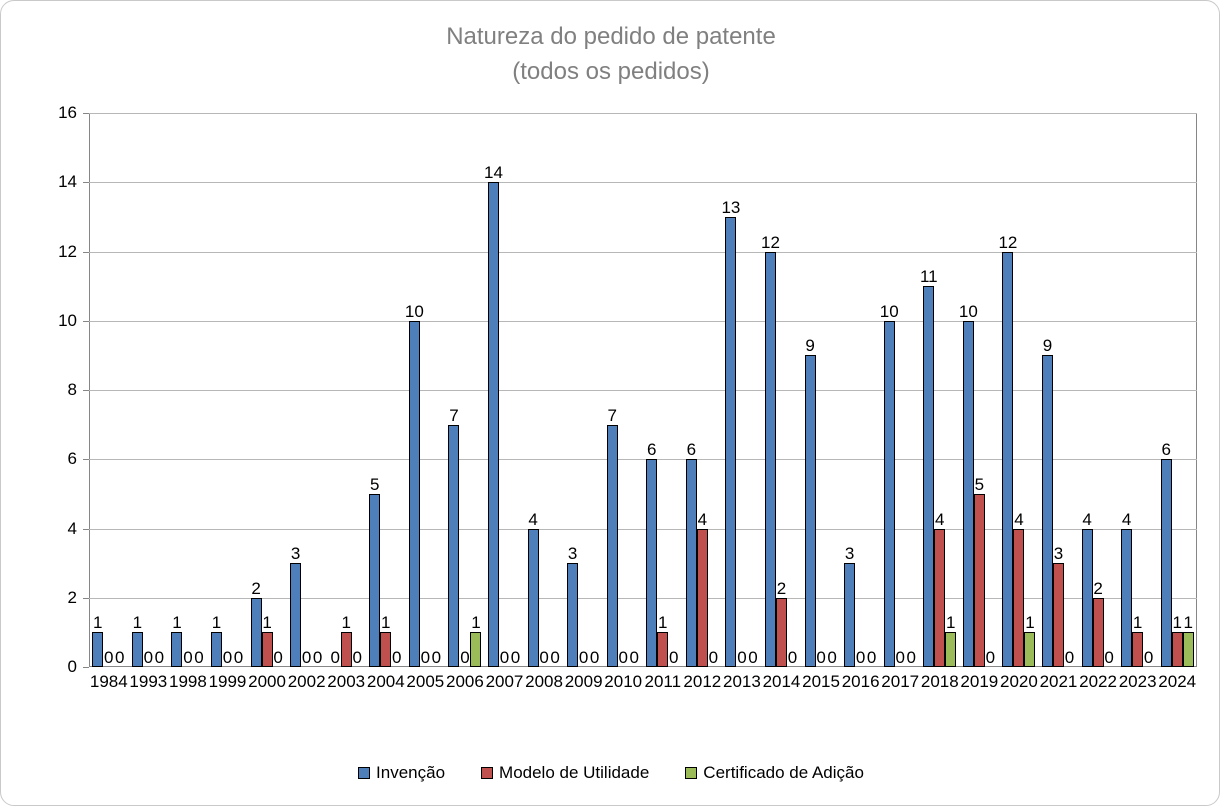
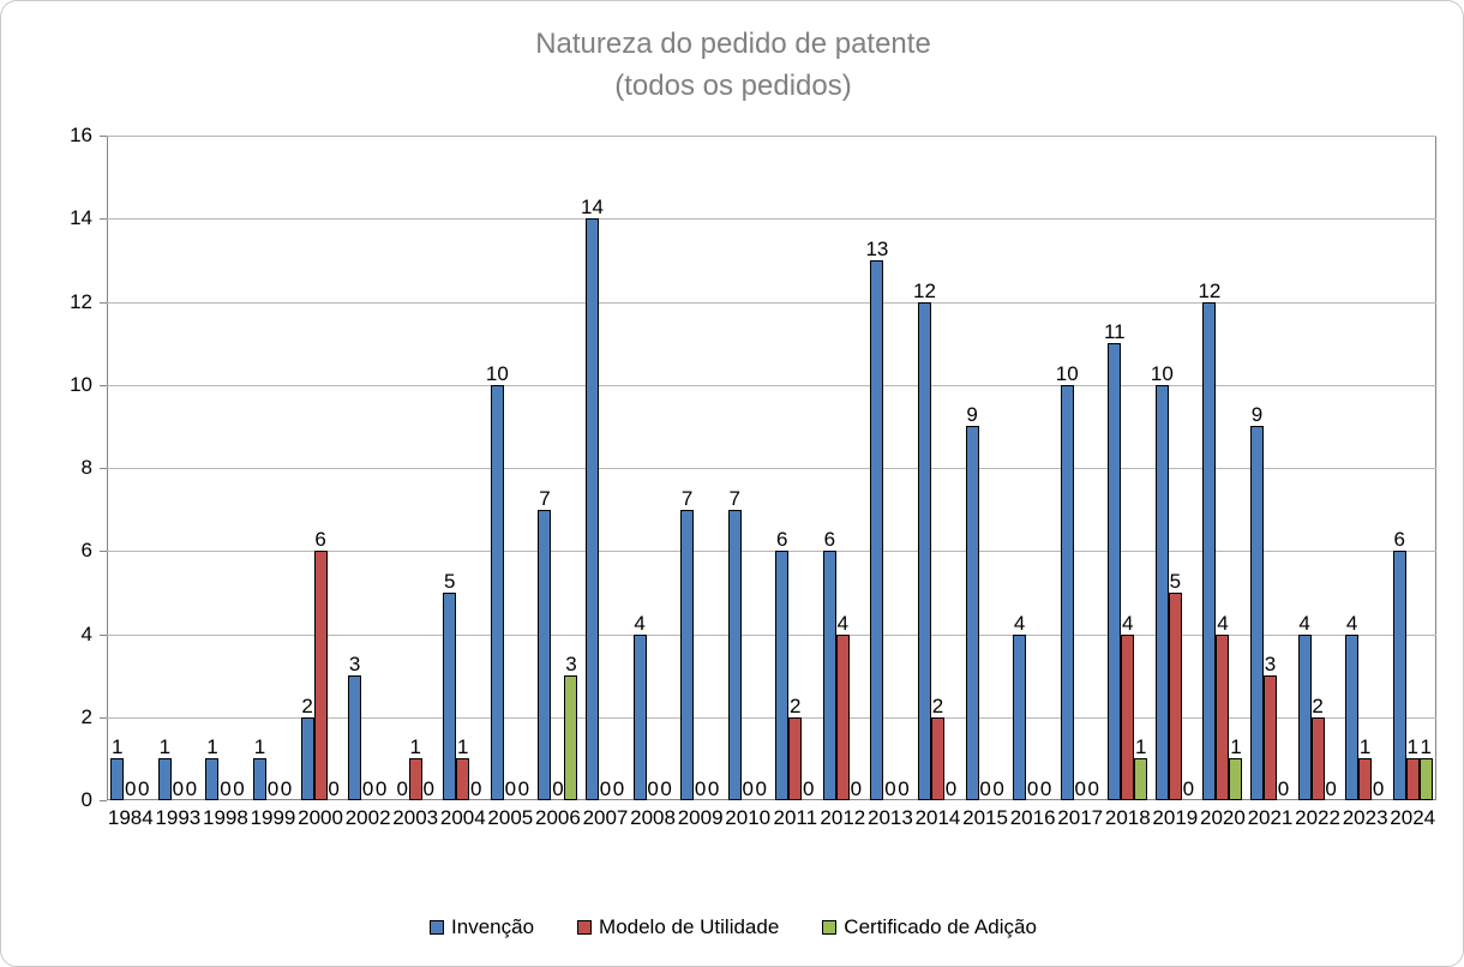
Modelo de Utilidade/2000: 1 -> 6
Certificado de Adição/2006: 1 -> 3
Invenção/2009: 3 -> 7
Modelo de Utilidade/2011: 1 -> 2
Invenção/2016: 3 -> 4
